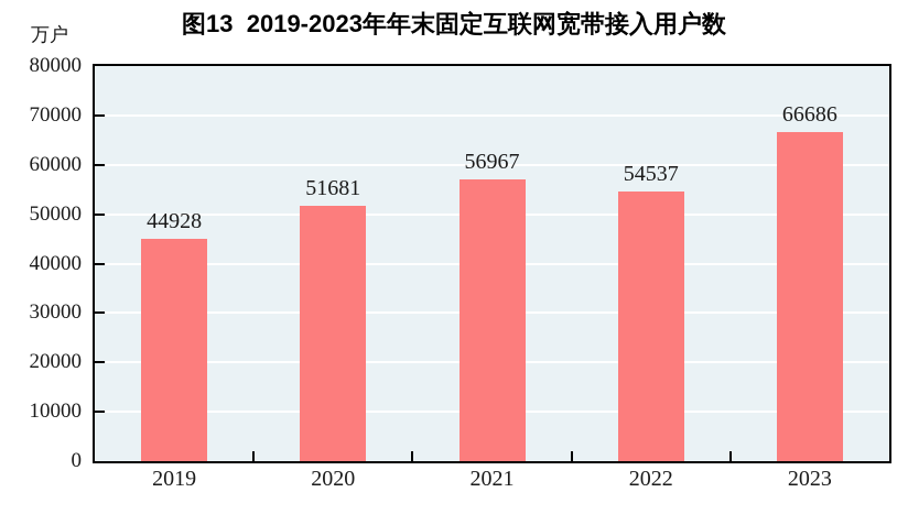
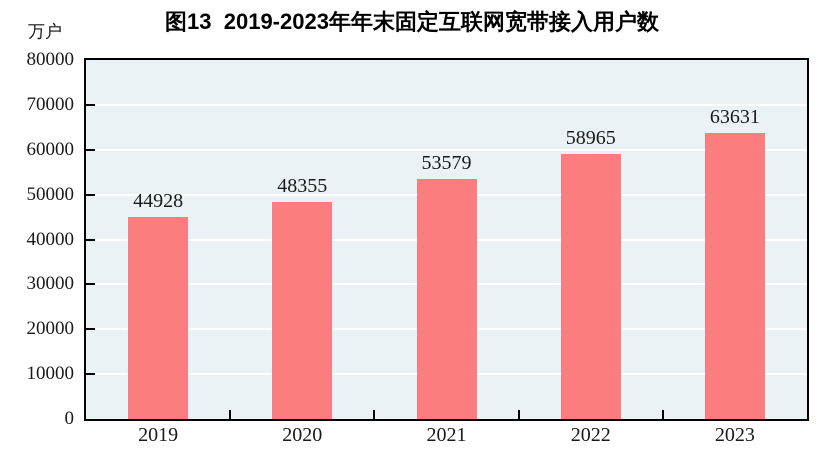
2020: 51681 -> 48355
2021: 56967 -> 53579
2022: 54537 -> 58965
2023: 66686 -> 63631
